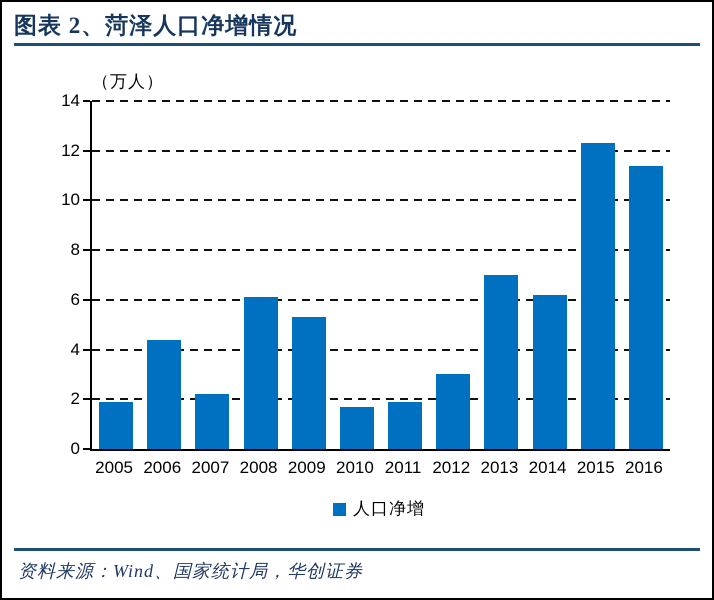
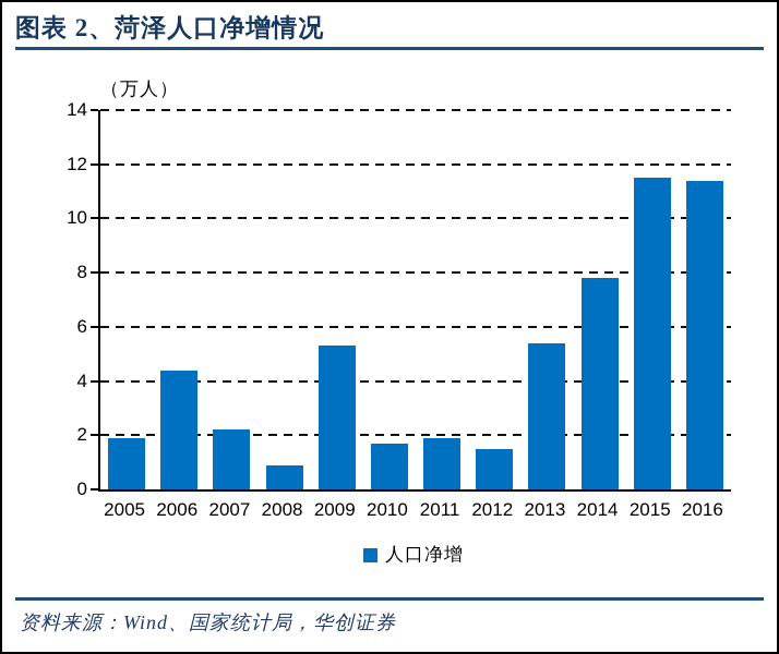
2008: 6.1 -> 0.9
2012: 3.0 -> 1.5
2013: 7.0 -> 5.4
2014: 6.2 -> 7.8
2015: 12.3 -> 11.5
